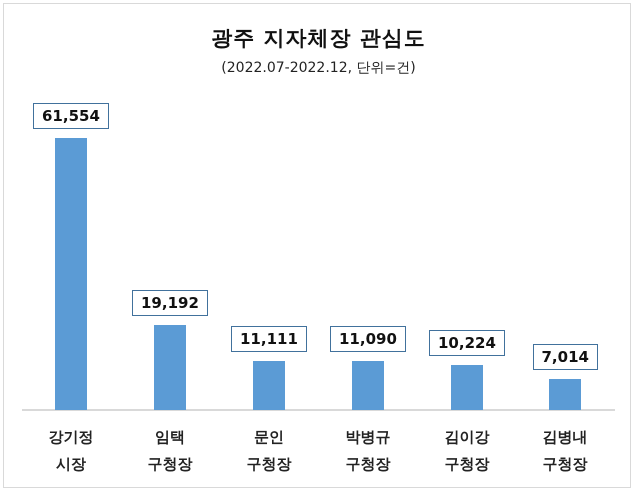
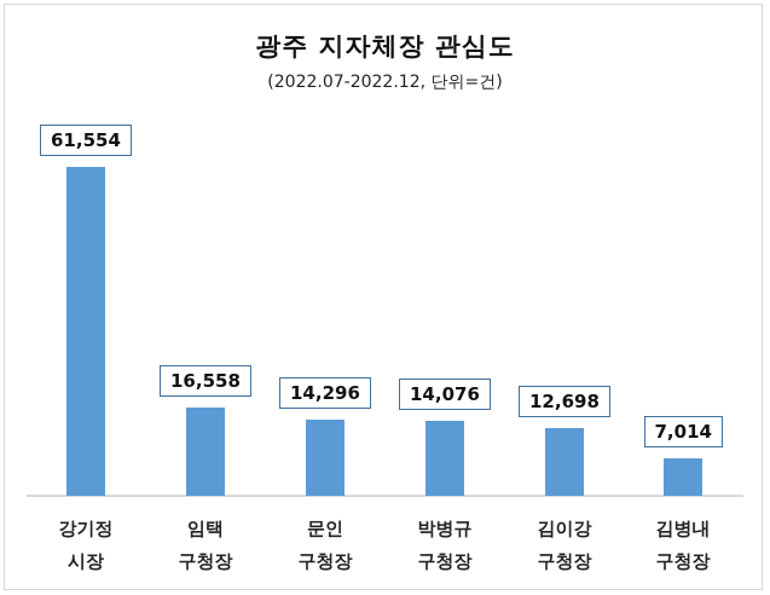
임택 구청장: 19,192 -> 16,558
문인 구청장: 11,111 -> 14,296
박병규 구청장: 11,090 -> 14,076
김이강 구청장: 10,224 -> 12,698
